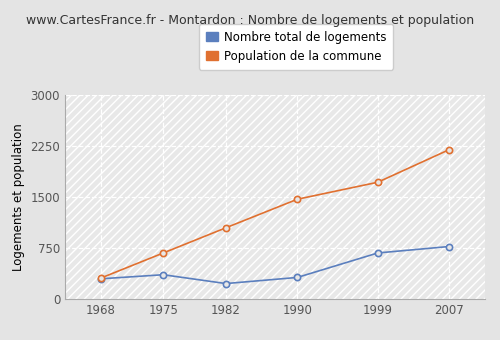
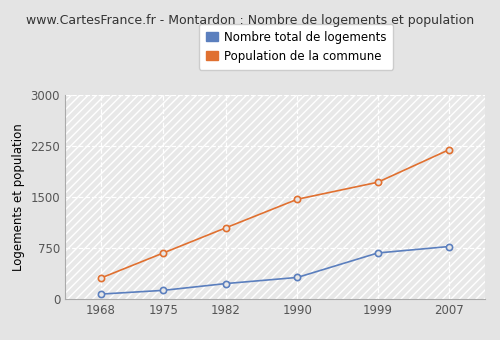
Nombre total de logements/1968: 300 -> 80
Nombre total de logements/1975: 360 -> 130
